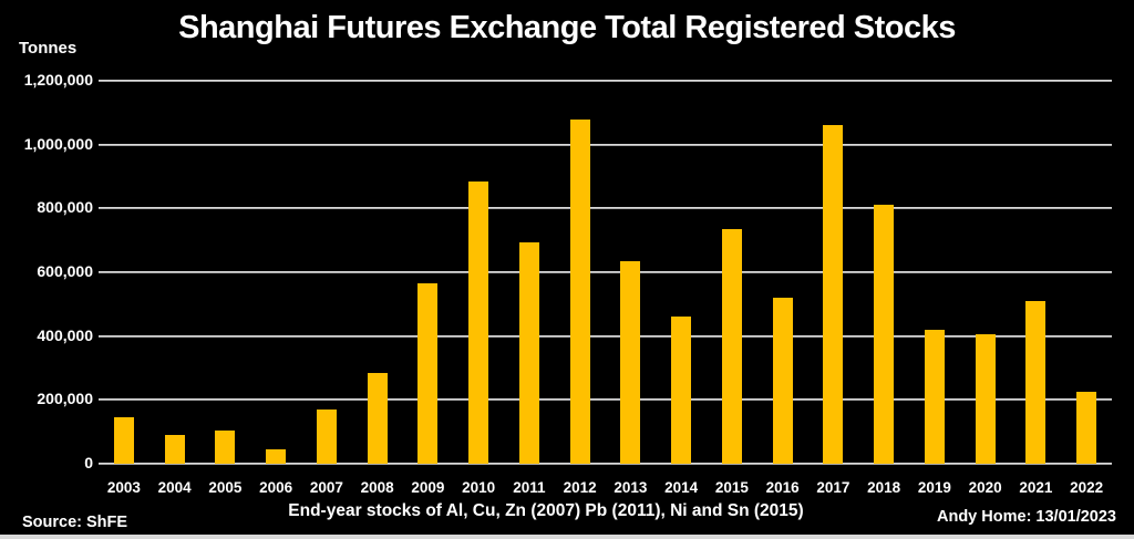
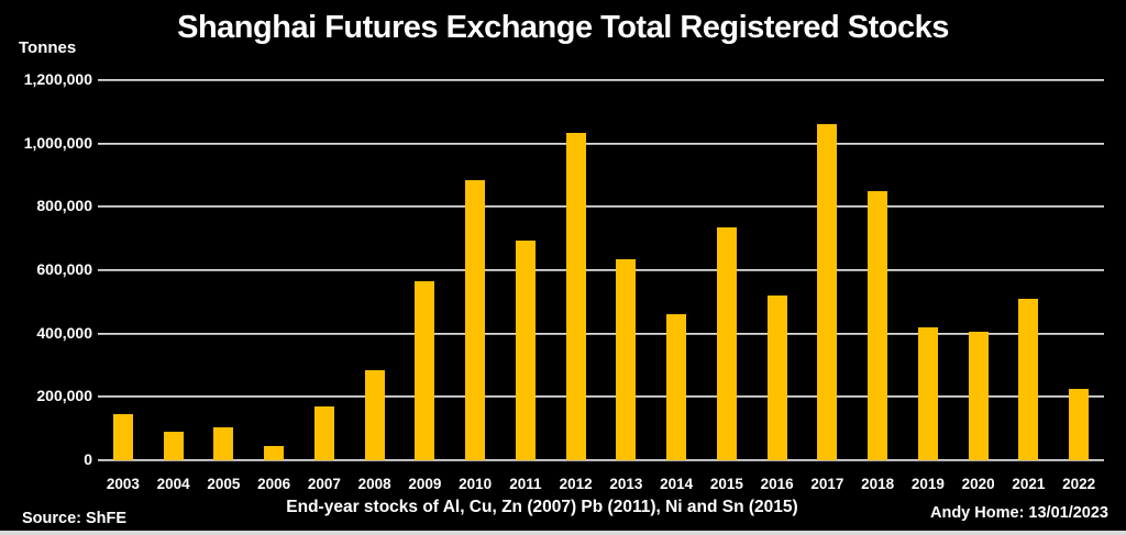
2012: 1080000 -> 1040000
2018: 810000 -> 850000
